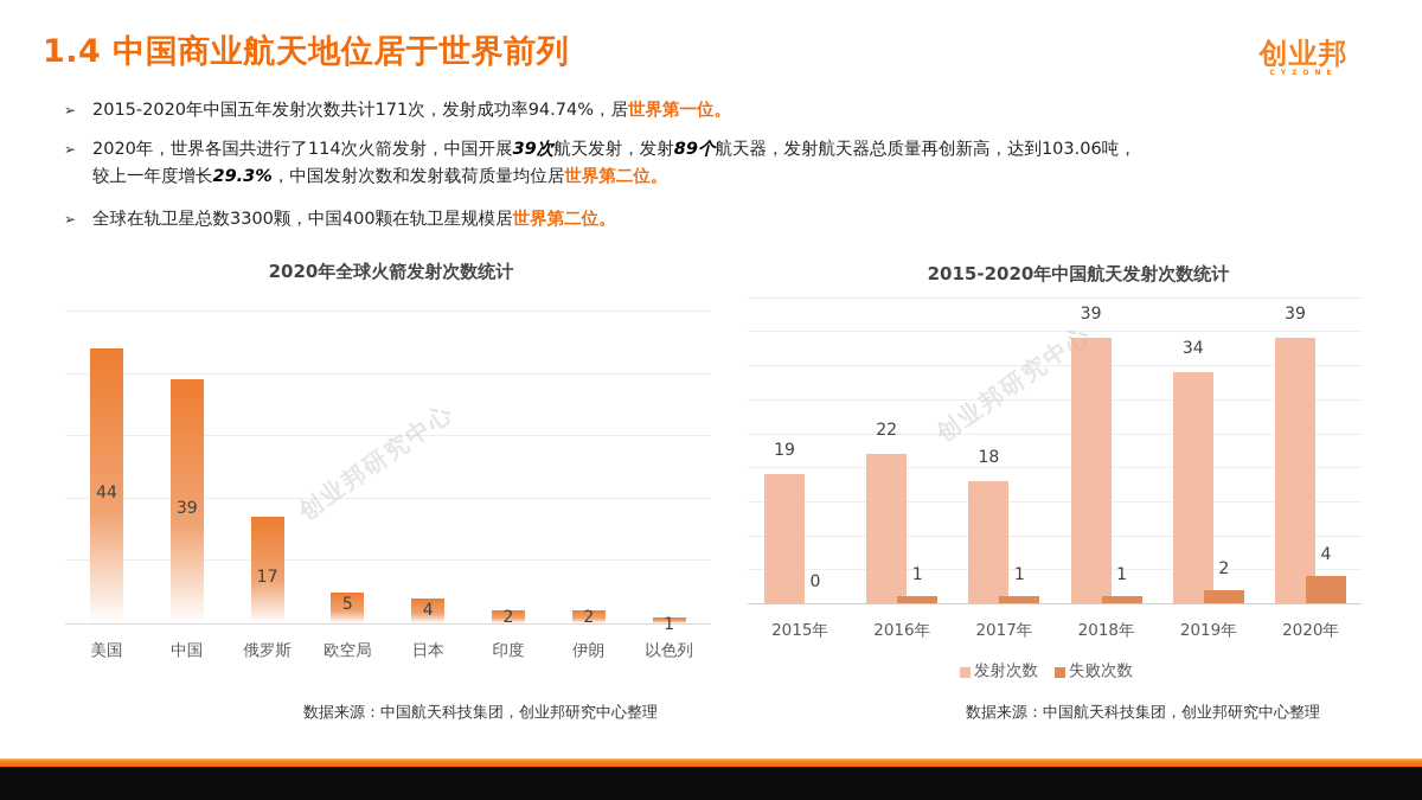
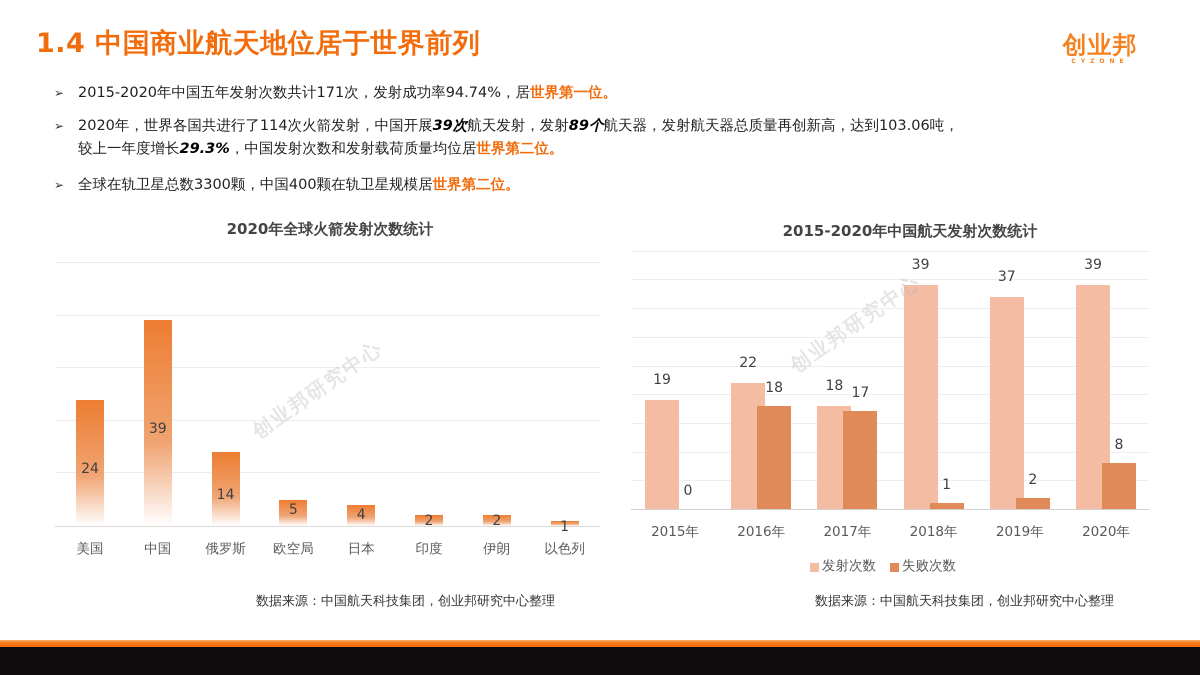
2020年全球火箭发射次数统计/美国: 44 -> 24
2020年全球火箭发射次数统计/俄罗斯: 17 -> 14
2015-2020年中国航天发射次数统计/失败次数/2016年: 1 -> 18
2015-2020年中国航天发射次数统计/失败次数/2017年: 1 -> 17
2015-2020年中国航天发射次数统计/发射次数/2019年: 34 -> 37
2015-2020年中国航天发射次数统计/失败次数/2020年: 4 -> 8
